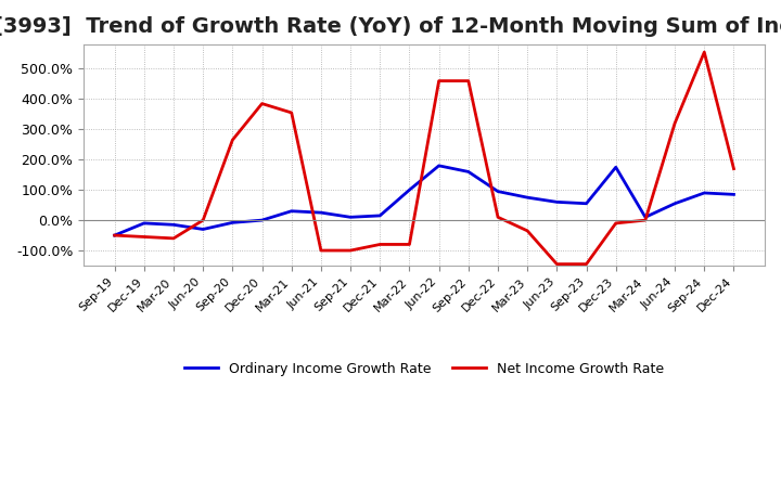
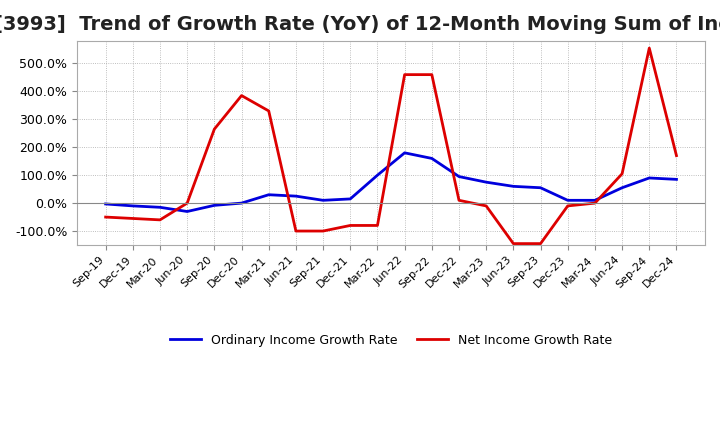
Ordinary Income Growth Rate/Sep-19: -50% -> -3%
Net Income Growth Rate/Mar-21: 355% -> 330%
Net Income Growth Rate/Mar-23: -35% -> -10%
Ordinary Income Growth Rate/Dec-23: 175% -> 10%
Net Income Growth Rate/Jun-24: 320% -> 105%
